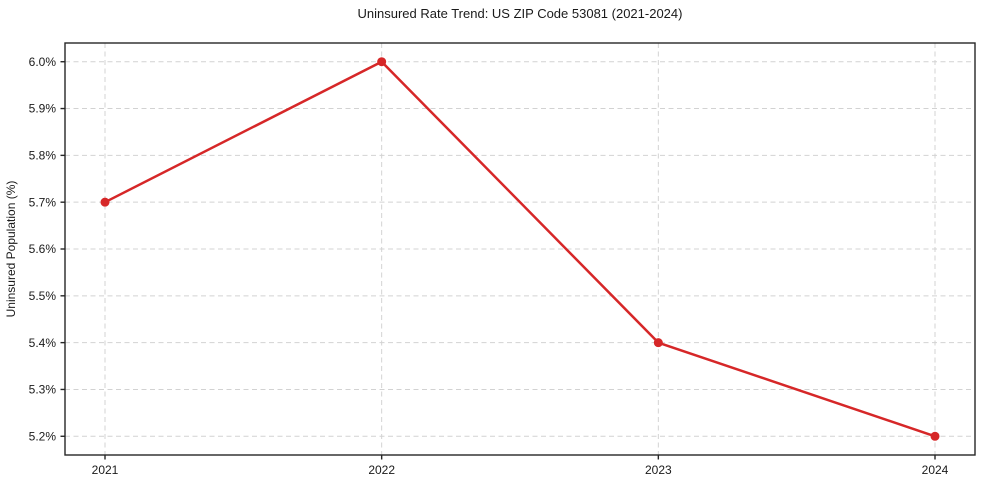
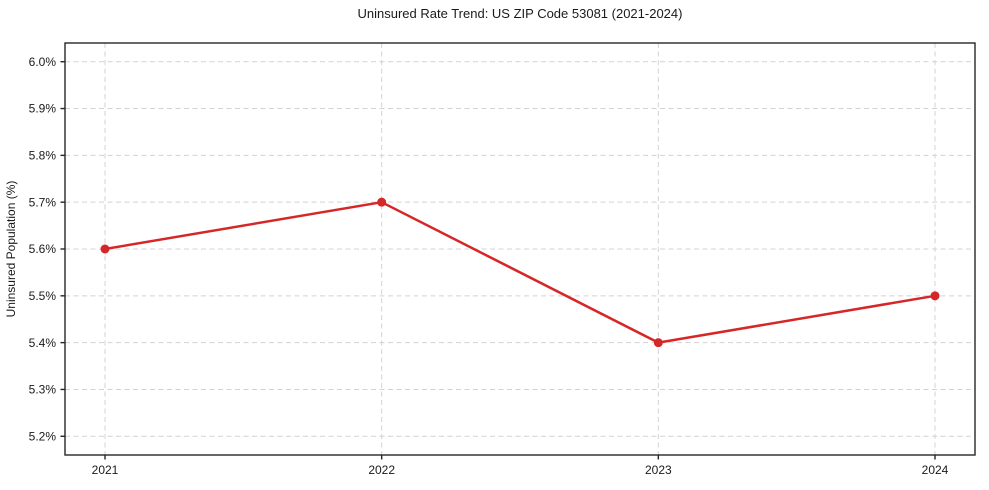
2021: 5.7% -> 5.6%
2022: 6.0% -> 5.7%
2024: 5.2% -> 5.5%
